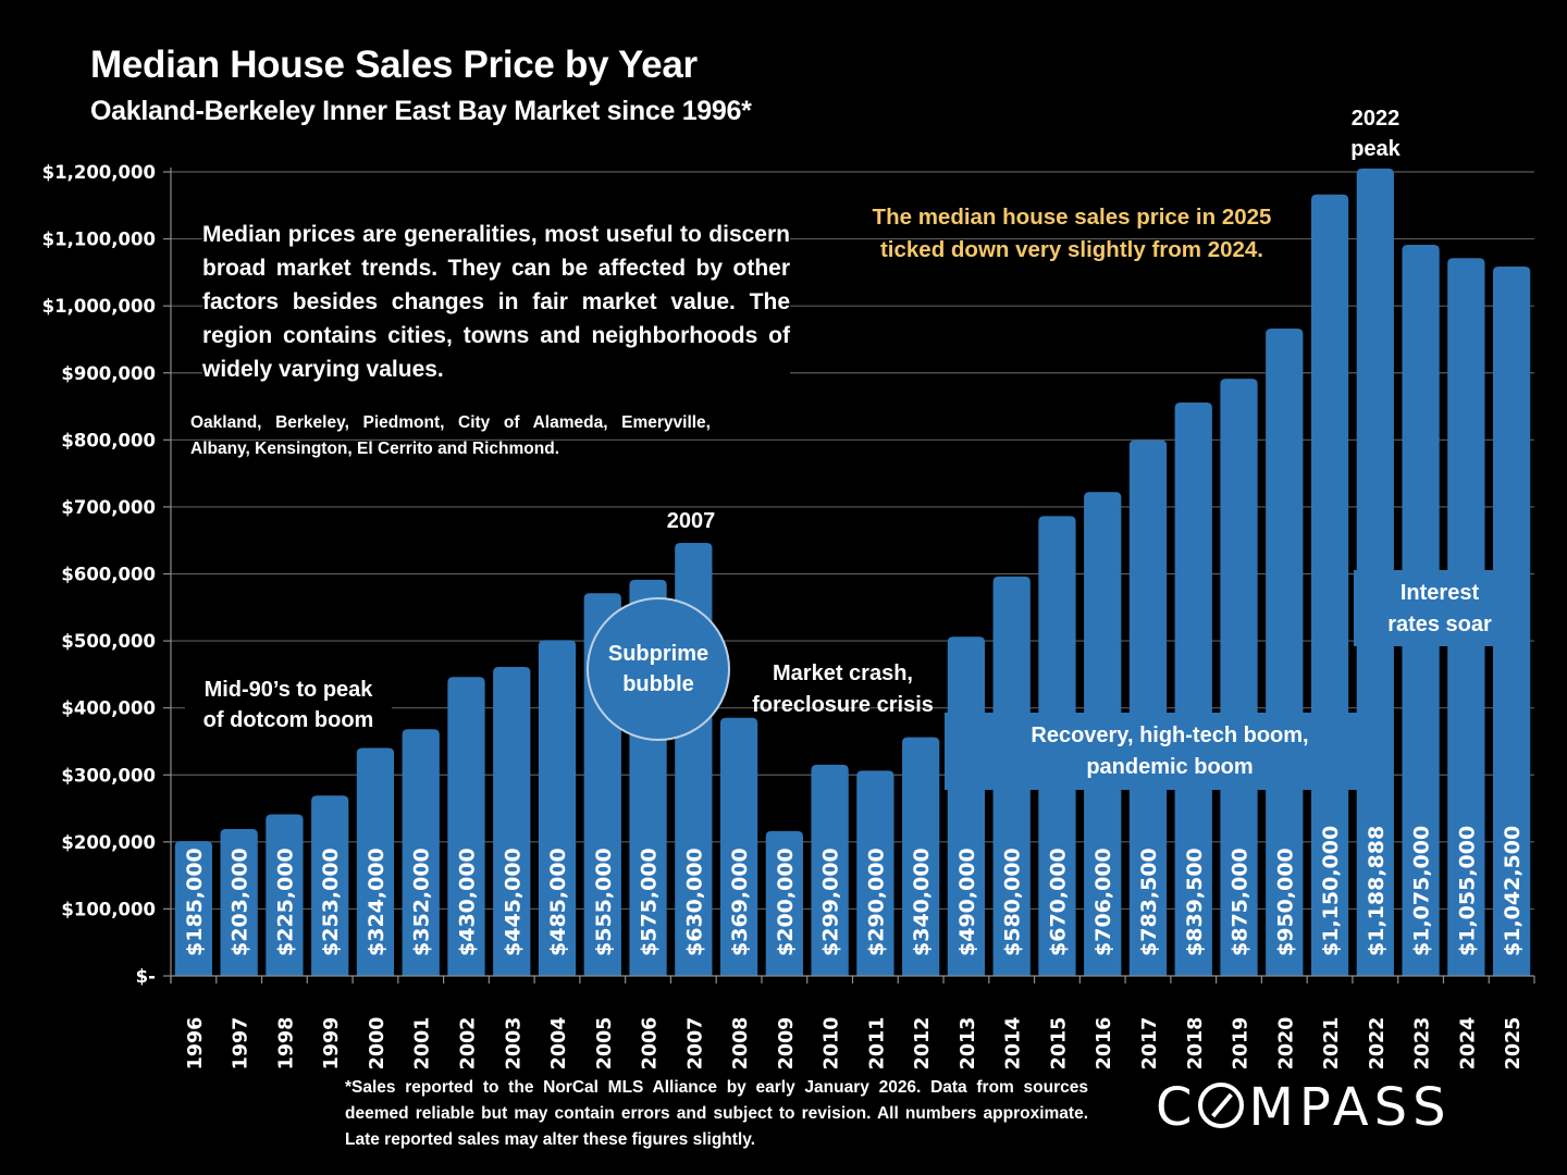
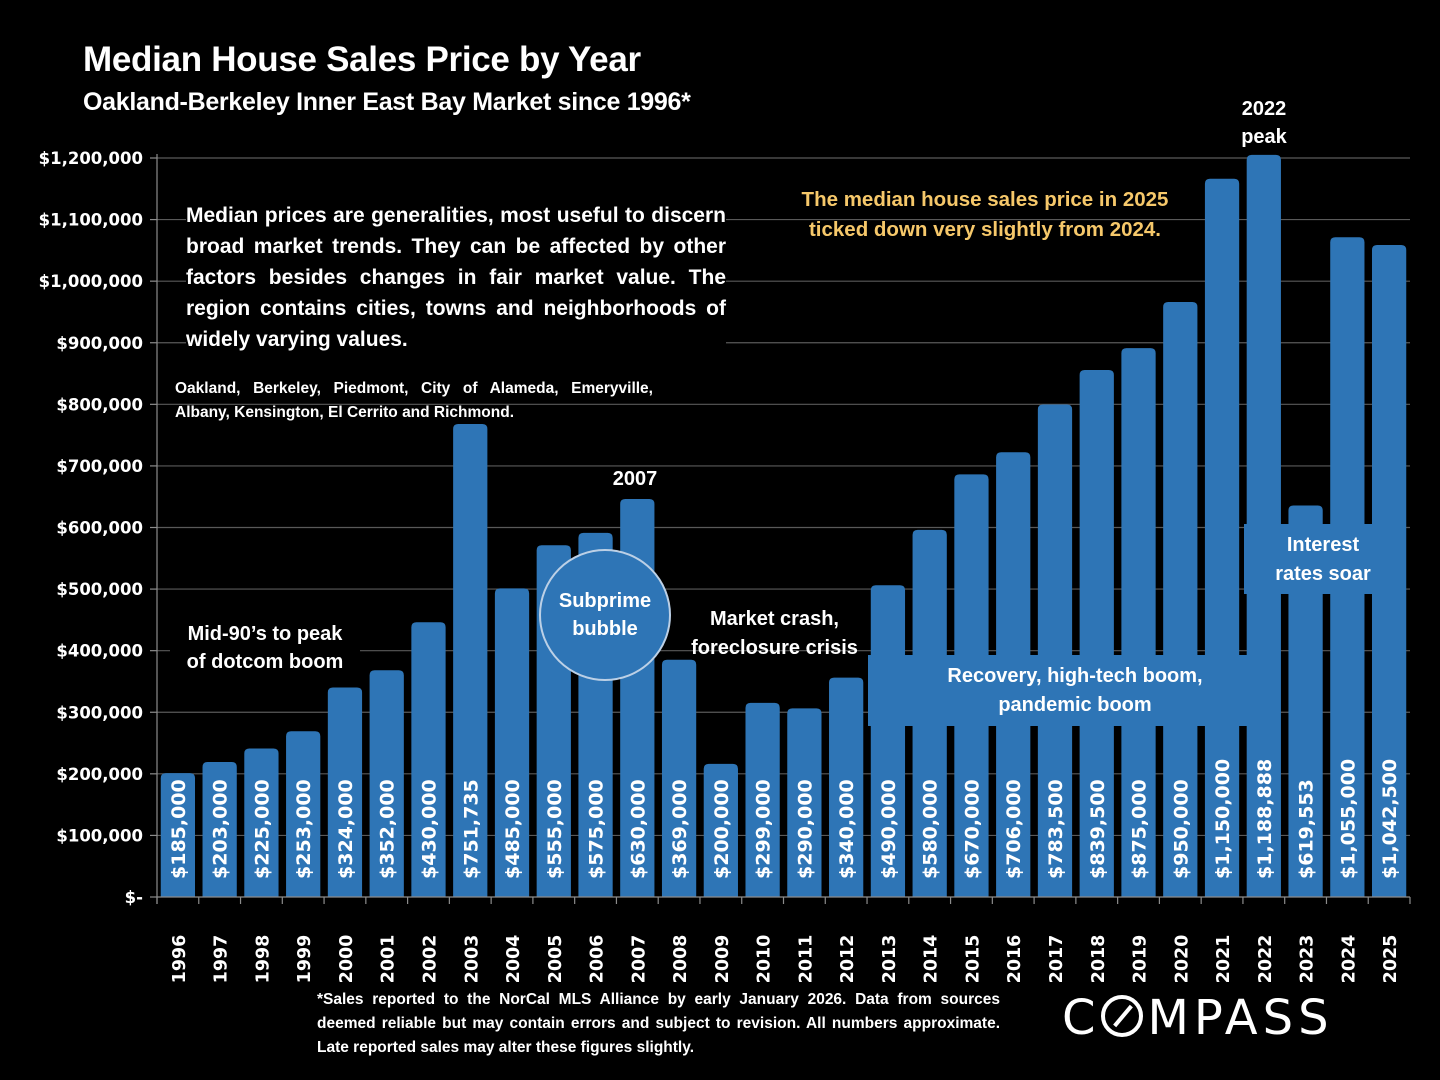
2003: $445,000 -> $751,735
2023: $1,075,000 -> $619,553
